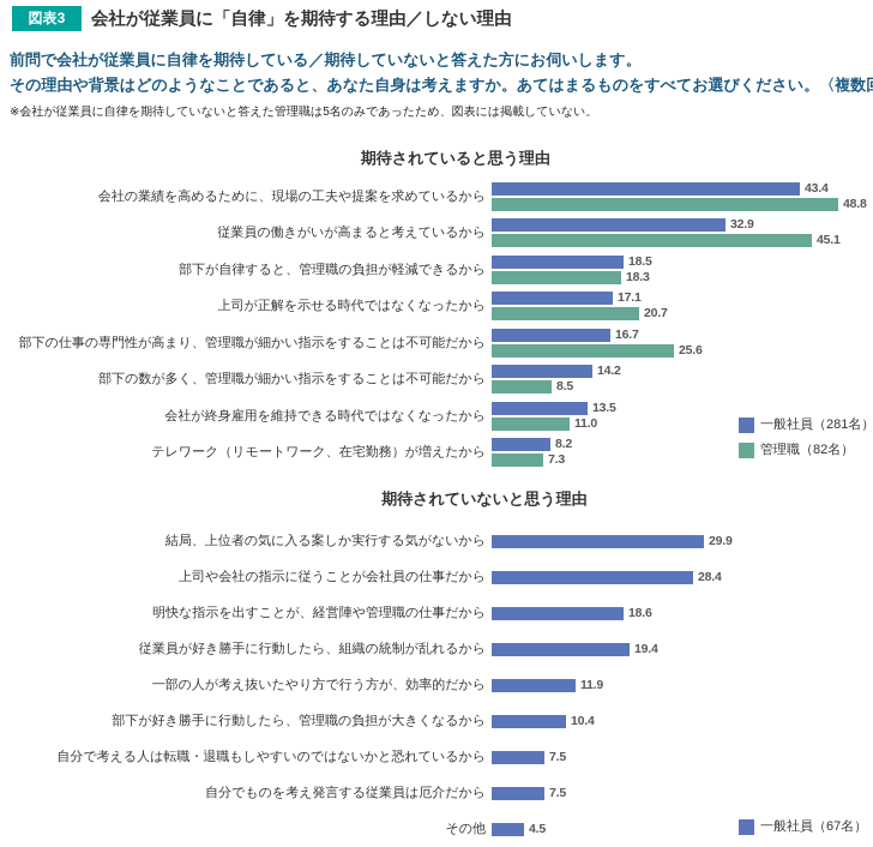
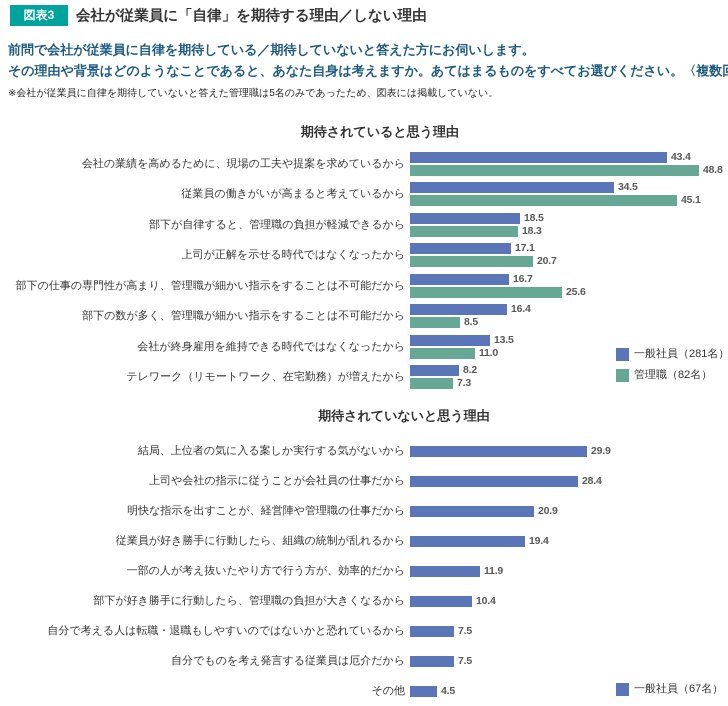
期待されていると思う理由/一般社員（281名）/従業員の働きがいが高まると考えているから: 32.9 -> 34.5
期待されていると思う理由/一般社員（281名）/部下の数が多く、管理職が細かい指示をすることは不可能だから: 14.2 -> 16.4
期待されていないと思う理由/明快な指示を出すことが、経営陣や管理職の仕事だから: 18.6 -> 20.9
